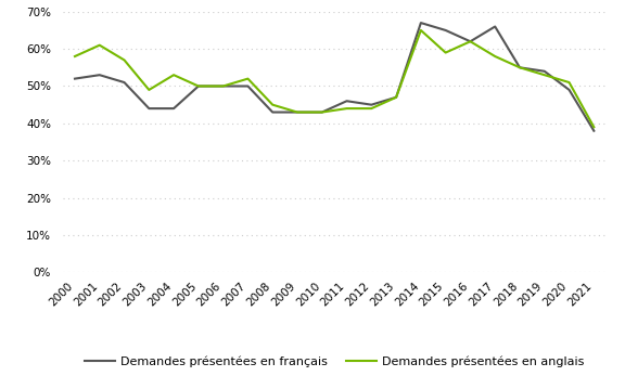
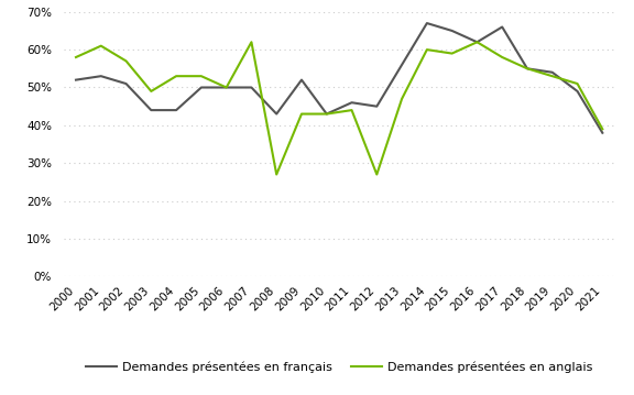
Demandes présentées en anglais/2005: 50% -> 53%
Demandes présentées en anglais/2007: 52% -> 62%
Demandes présentées en anglais/2008: 45% -> 27%
Demandes présentées en français/2009: 43% -> 52%
Demandes présentées en anglais/2012: 44% -> 27%
Demandes présentées en français/2013: 47% -> 56%
Demandes présentées en anglais/2014: 65% -> 60%
